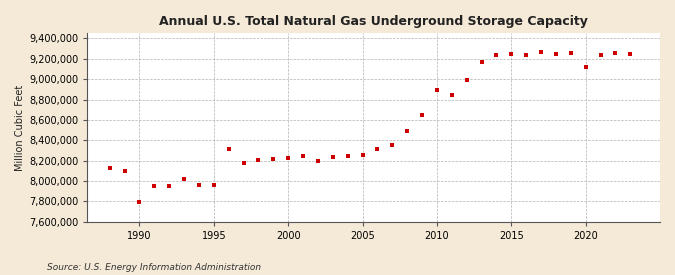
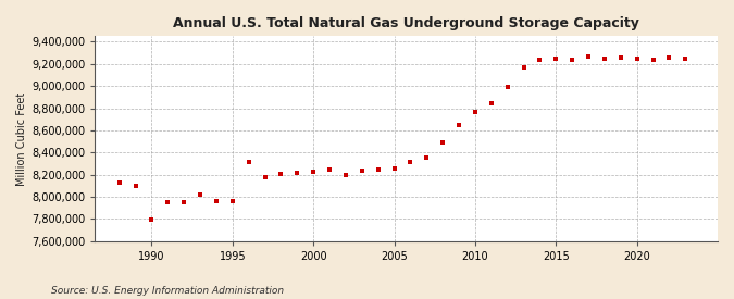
2010: 8,890,000 -> 8,770,000
2020: 9,120,000 -> 9,250,000
